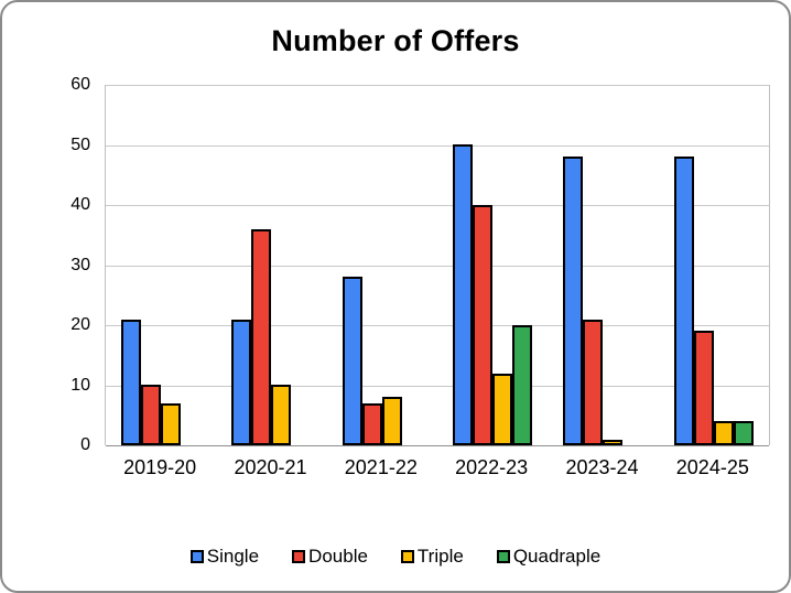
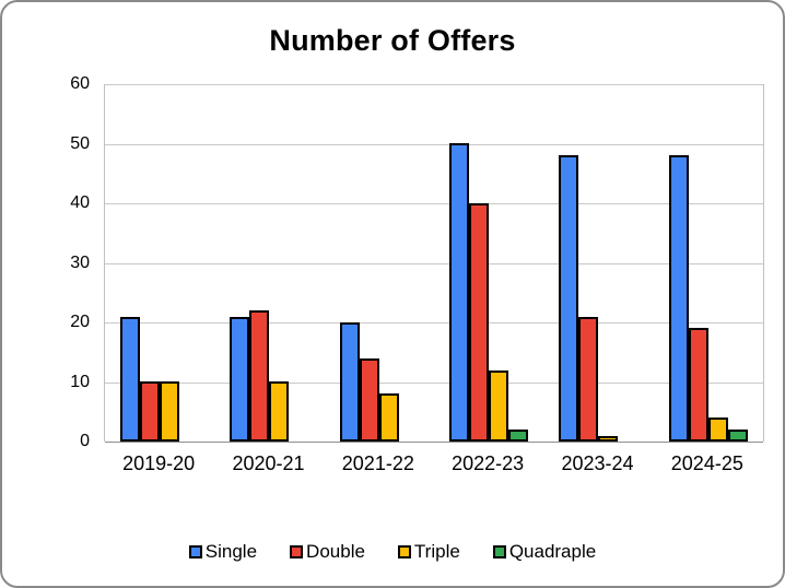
Triple/2019-20: 7 -> 10
Double/2020-21: 36 -> 22
Single/2021-22: 28 -> 20
Double/2021-22: 7 -> 14
Quadraple/2022-23: 20 -> 2
Quadraple/2024-25: 4 -> 2
